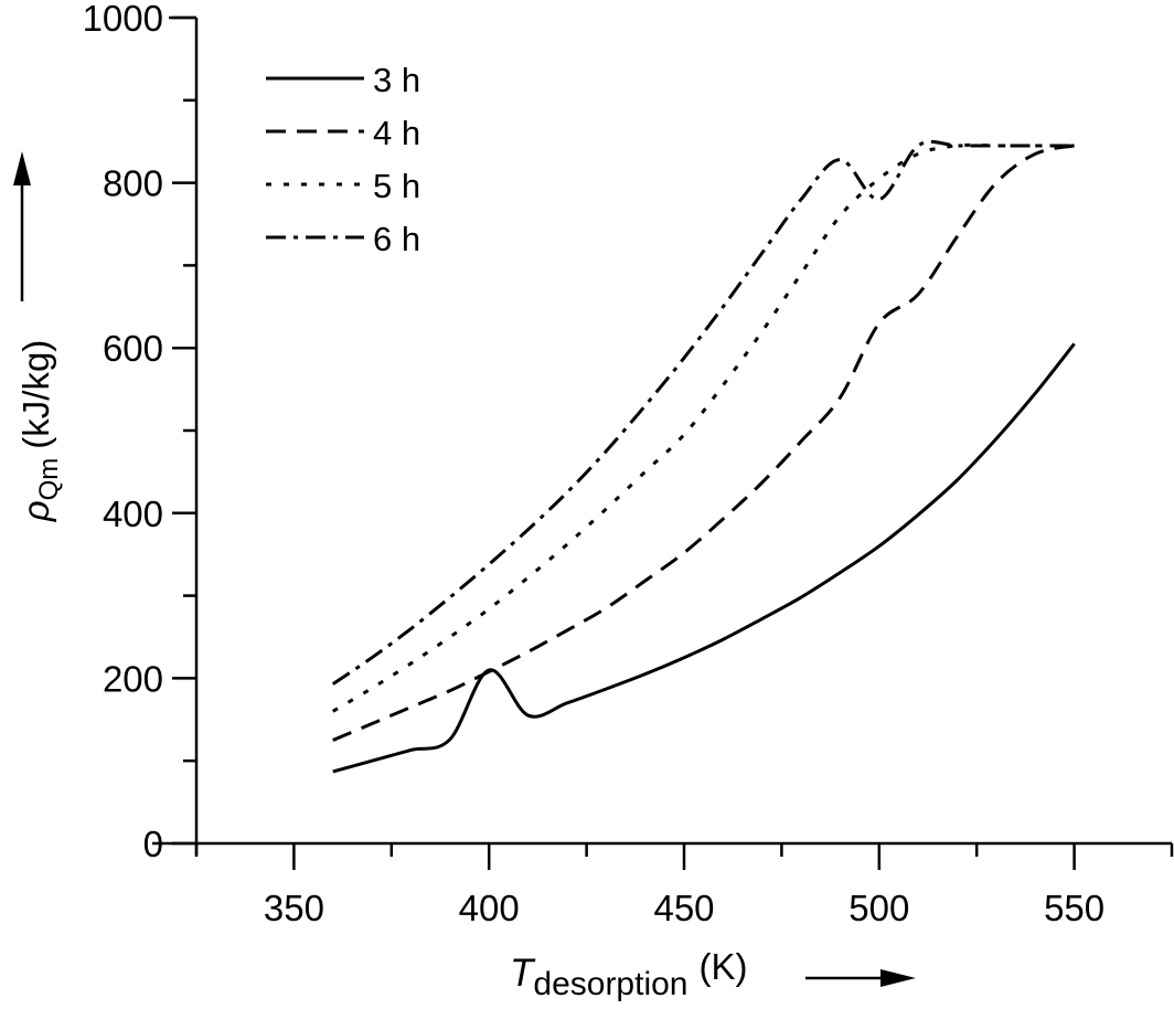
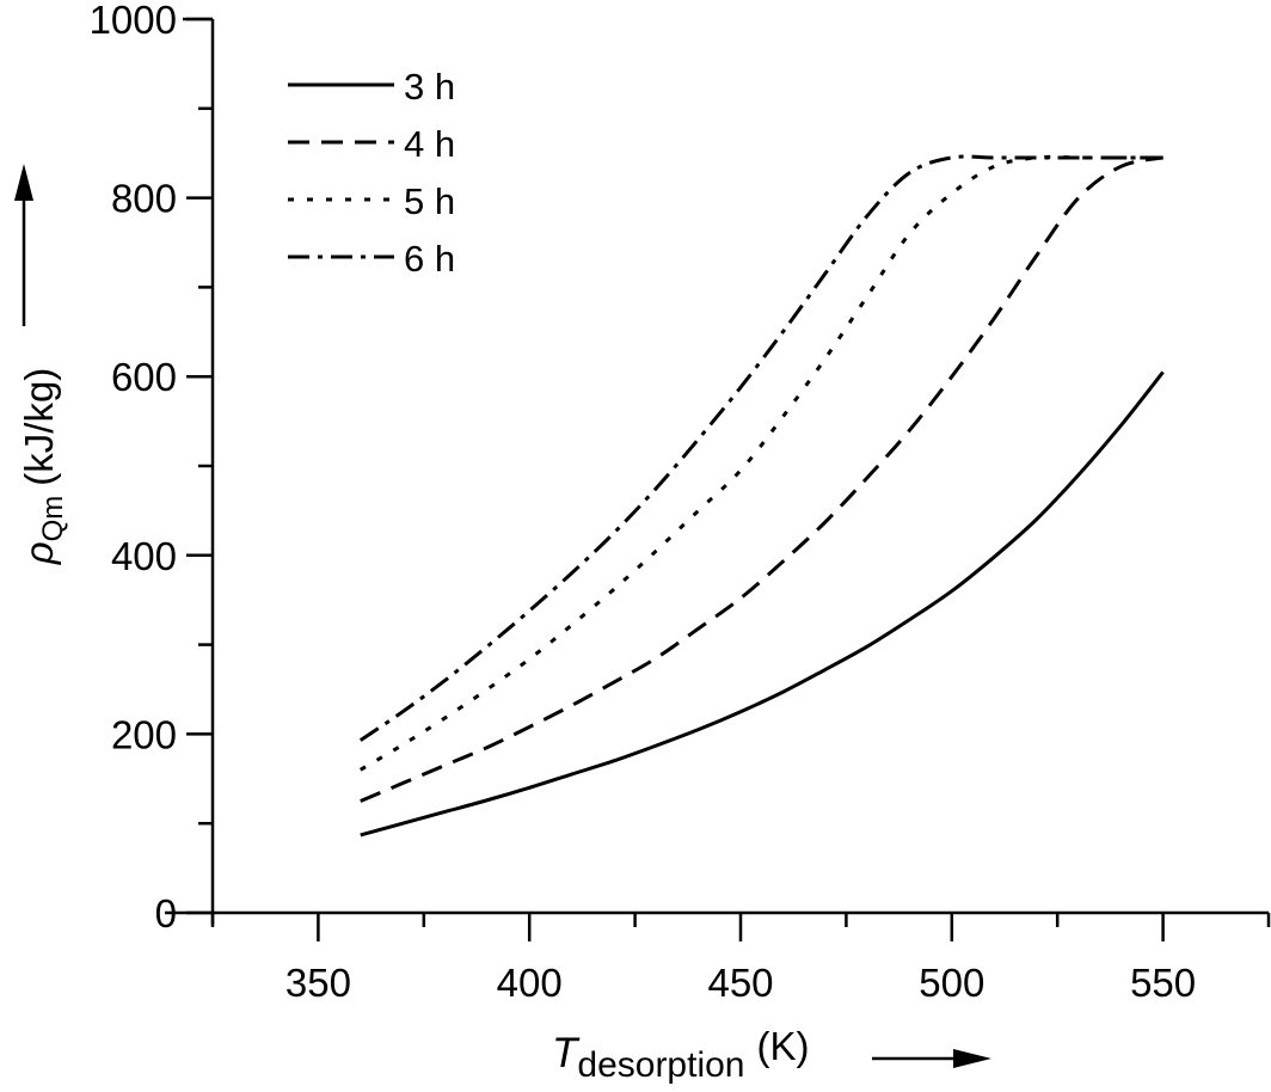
3 h/400: 210 -> 140
4 h/500: 630 -> 600
6 h/500: 780 -> 840
